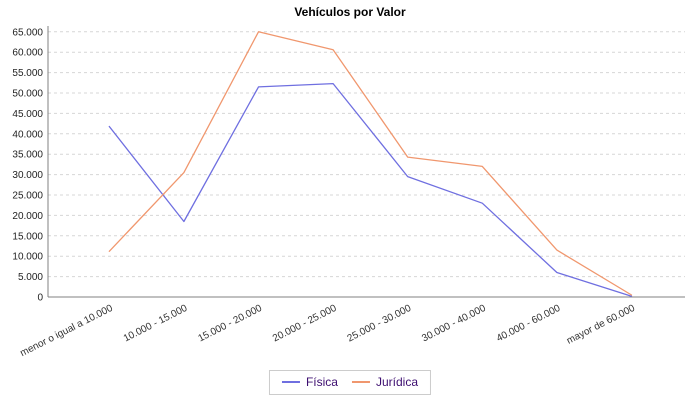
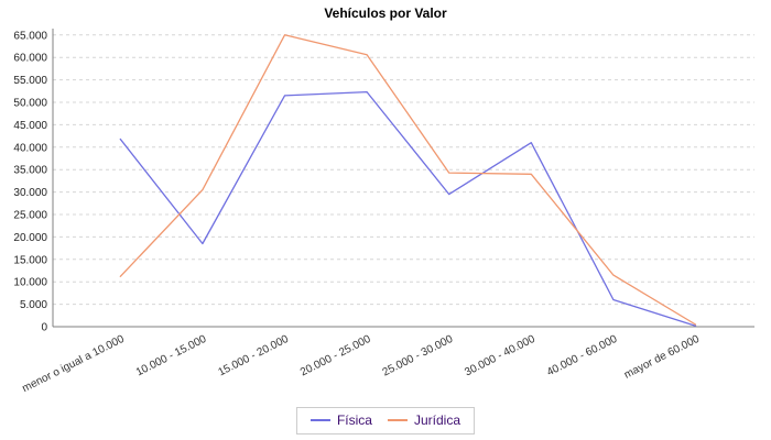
Física/30.000 - 40.000: 23000 -> 41000
Jurídica/30.000 - 40.000: 32000 -> 34000
